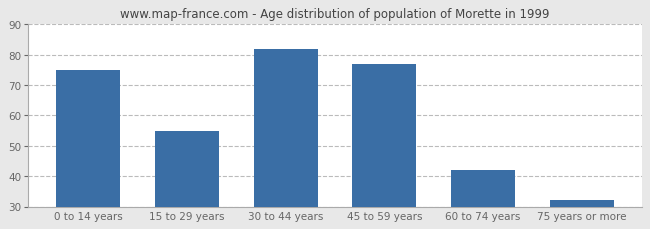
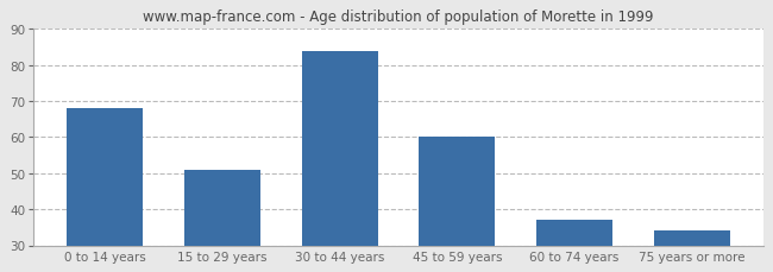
0 to 14 years: 75 -> 68
15 to 29 years: 55 -> 51
30 to 44 years: 82 -> 84
45 to 59 years: 77 -> 60
60 to 74 years: 42 -> 37
75 years or more: 32 -> 34
